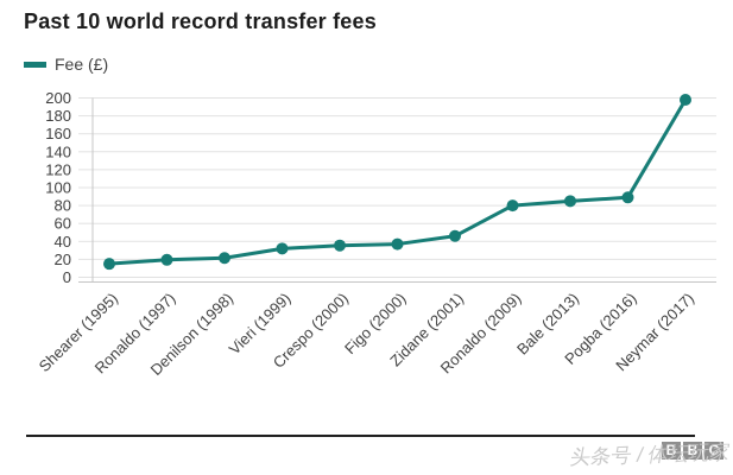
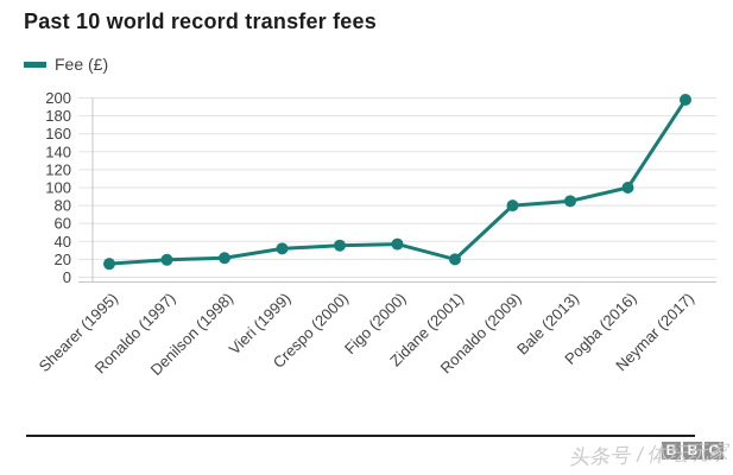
Zidane (2001): 50 -> 20
Pogba (2016): 90 -> 100
